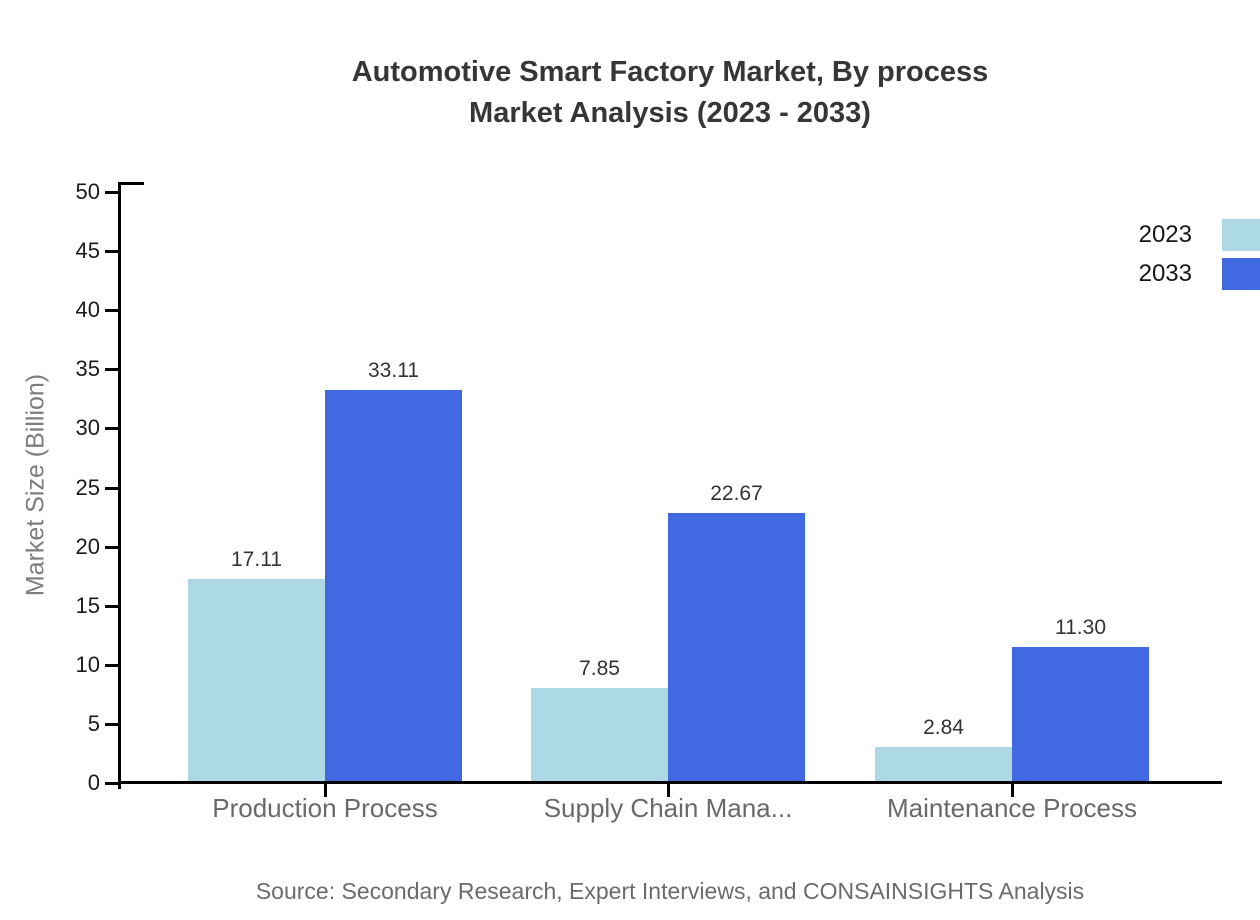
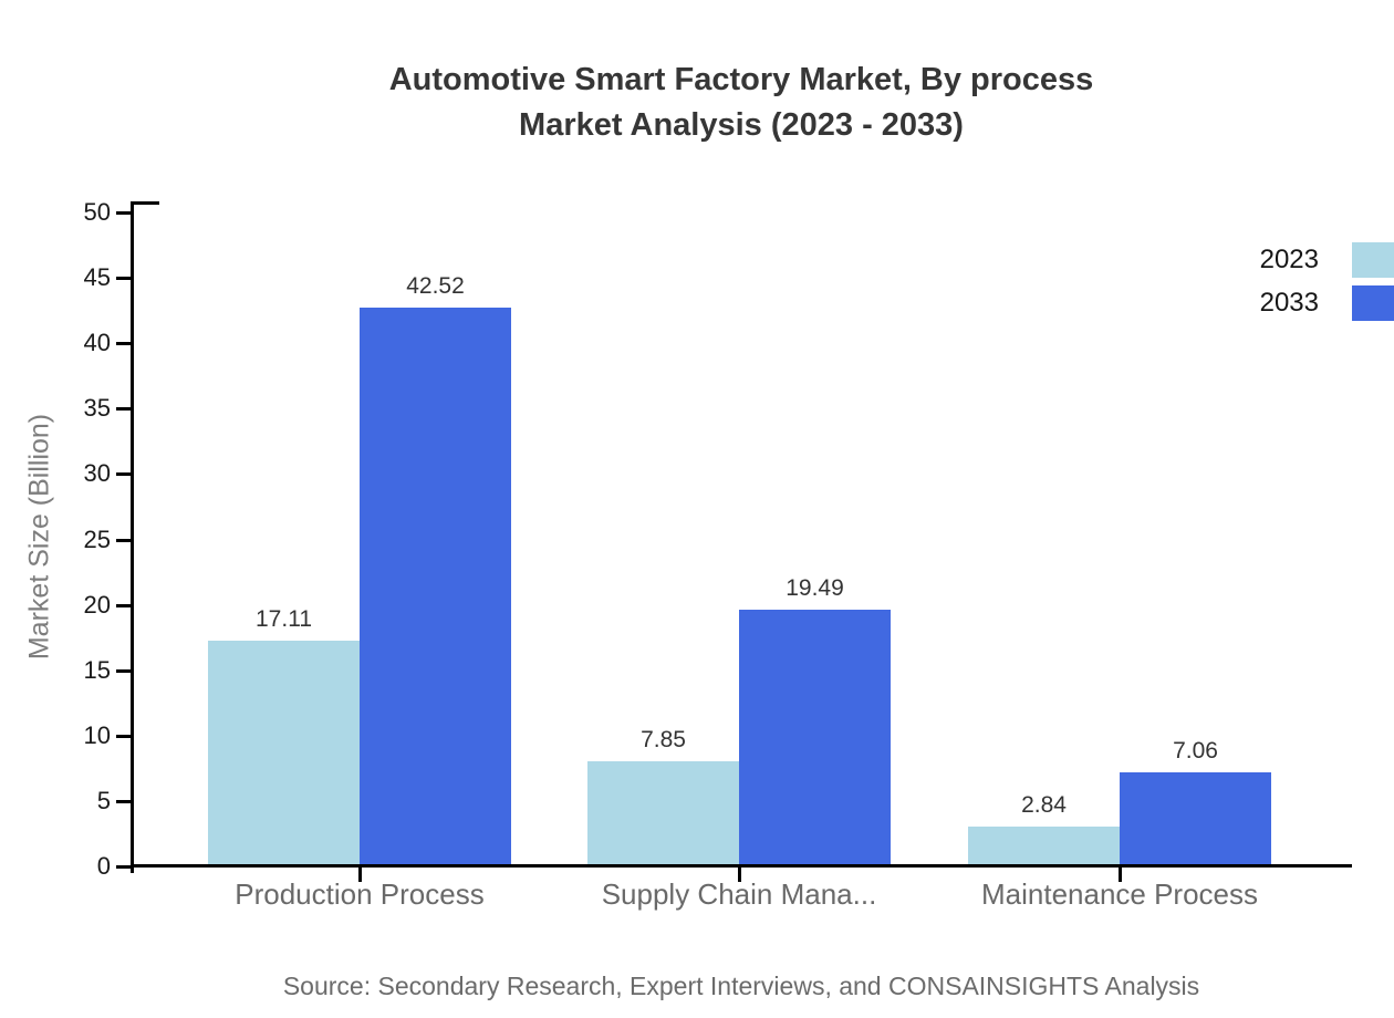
2033/Production Process: 33.11 -> 42.52
2033/Supply Chain Mana...: 22.67 -> 19.49
2033/Maintenance Process: 11.30 -> 7.06
